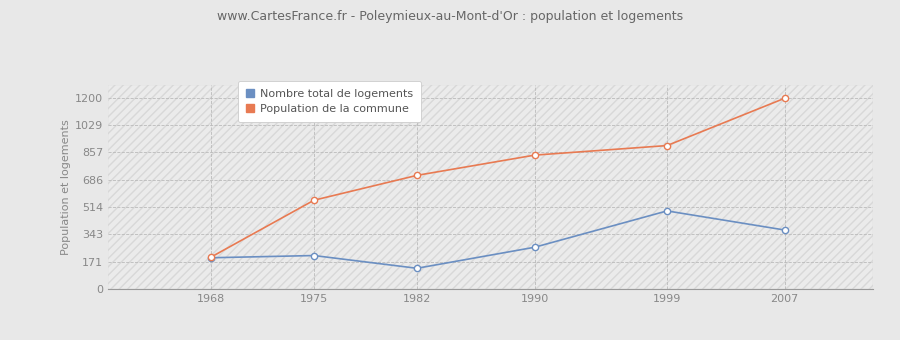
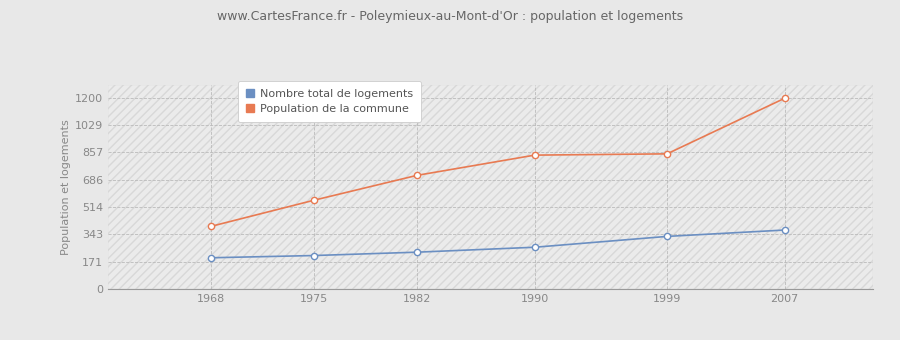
Population de la commune/1968: 200 -> 390
Nombre total de logements/1982: 130 -> 230
Nombre total de logements/1999: 490 -> 330
Population de la commune/1999: 900 -> 850
